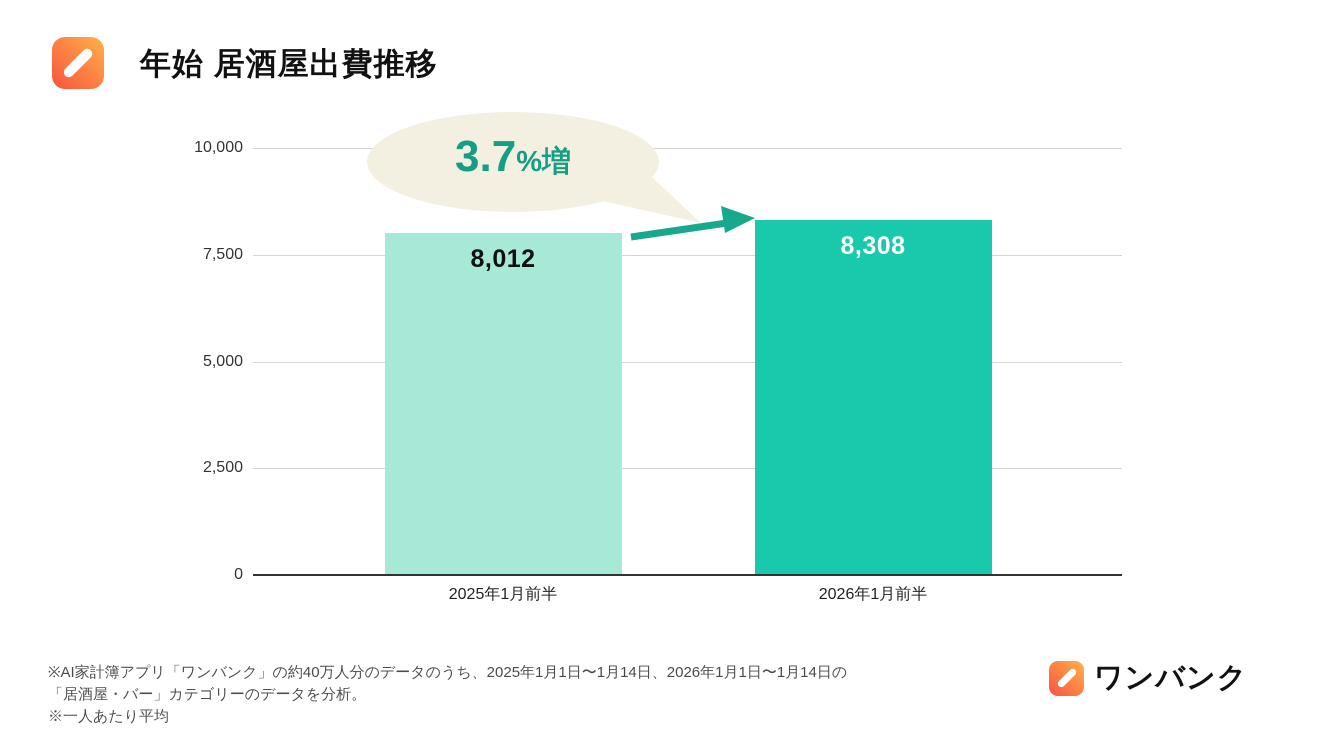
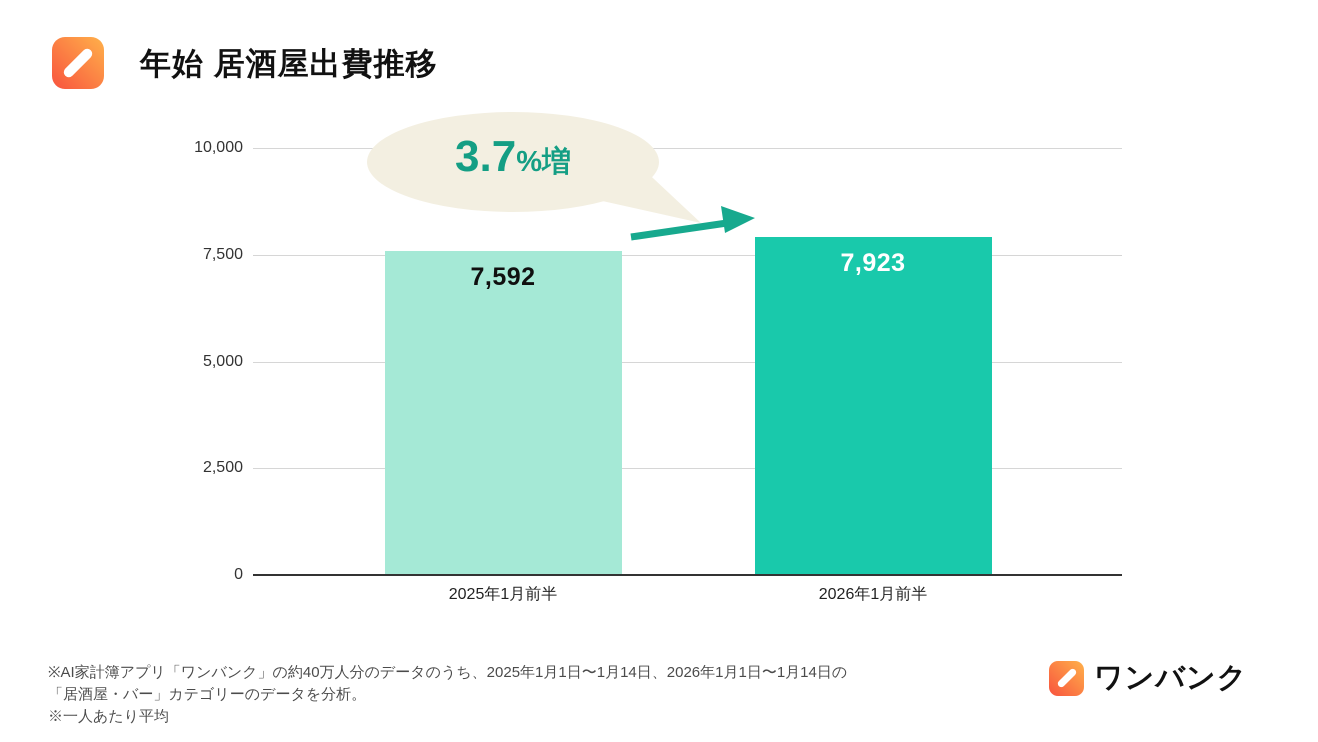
2025年1月前半: 8,012 -> 7,592
2026年1月前半: 8,308 -> 7,923
